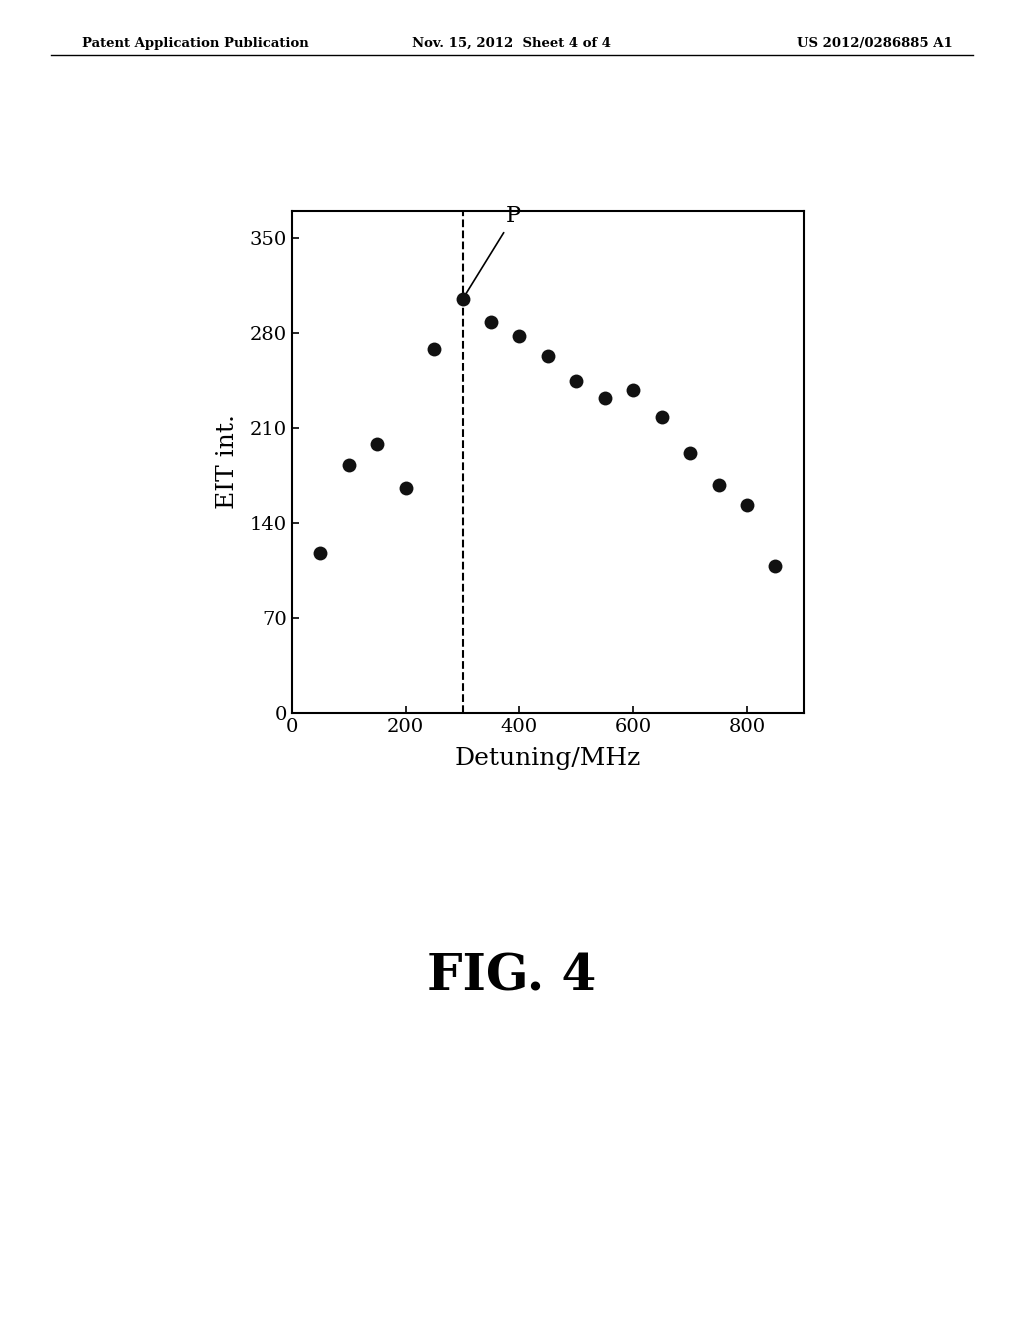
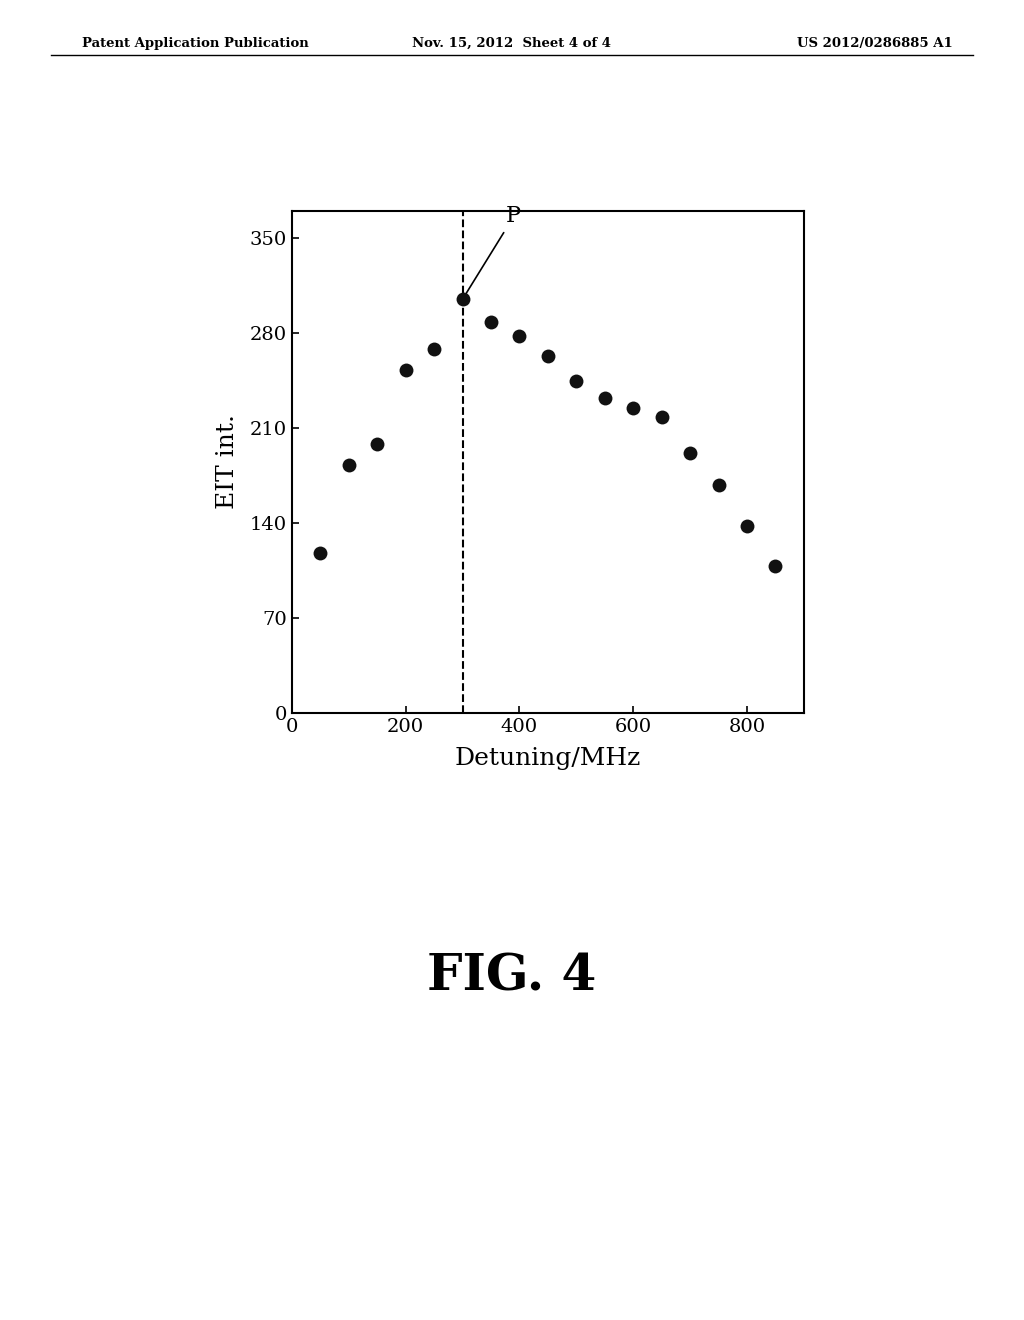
200: 166 -> 253
600: 238 -> 225
800: 153 -> 138
